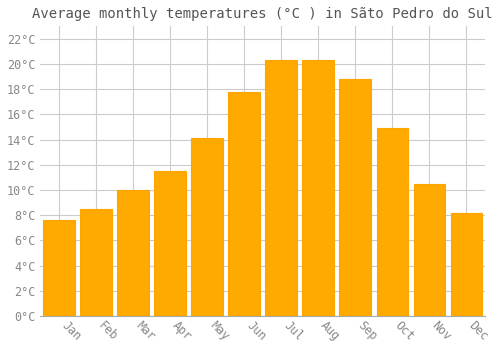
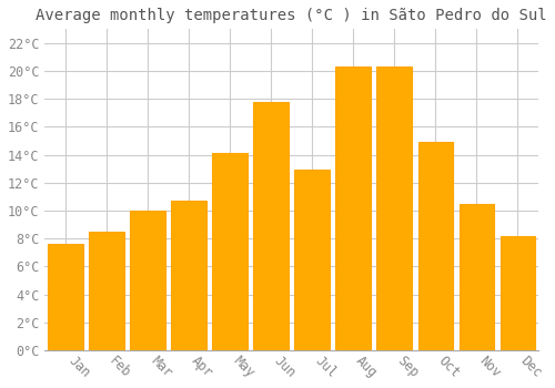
Apr: 11.5°C -> 10.7°C
Jul: 20.3°C -> 12.9°C
Sep: 18.8°C -> 20.3°C
